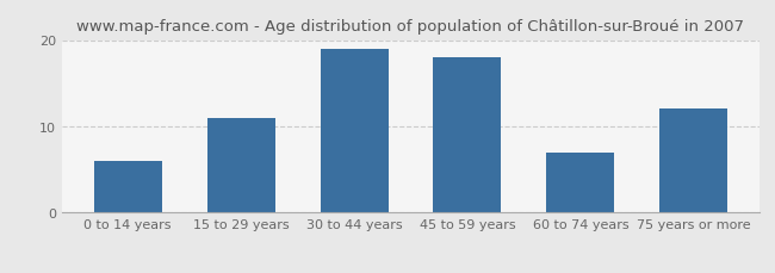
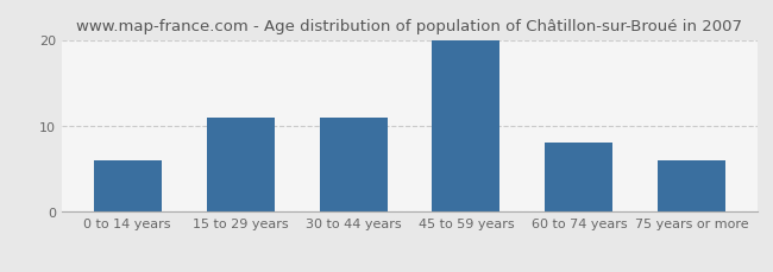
30 to 44 years: 19 -> 11
45 to 59 years: 18 -> 20
60 to 74 years: 7 -> 8
75 years or more: 12 -> 6
